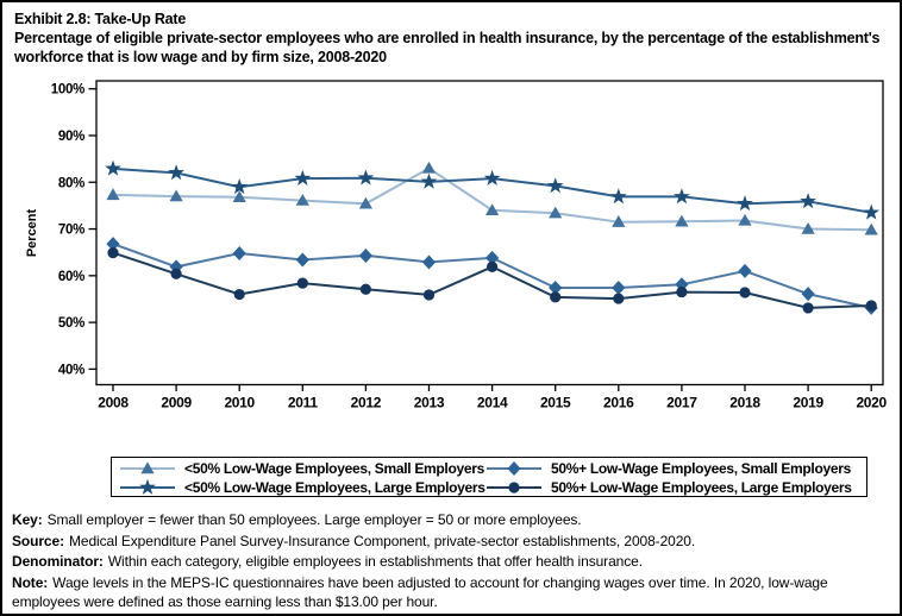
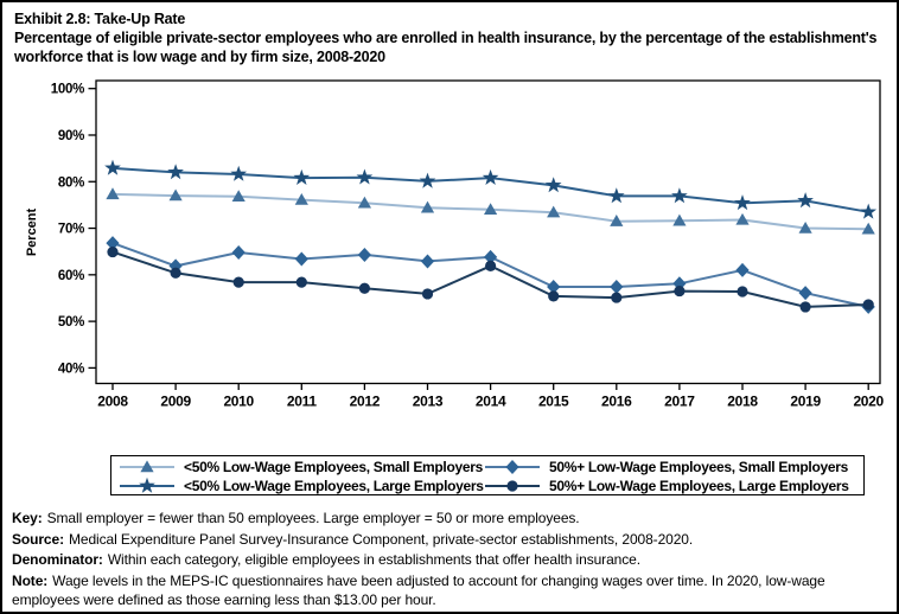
<50% Low-Wage Employees, Large Employers/2010: 79% -> 82%
50%+ Low-Wage Employees, Large Employers/2010: 56% -> 58%
<50% Low-Wage Employees, Small Employers/2013: 83% -> 74%
